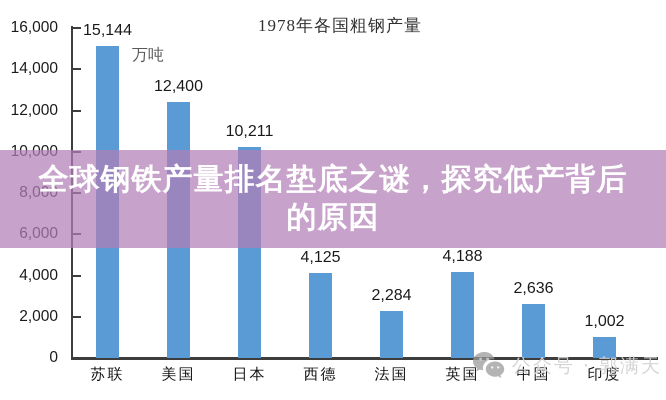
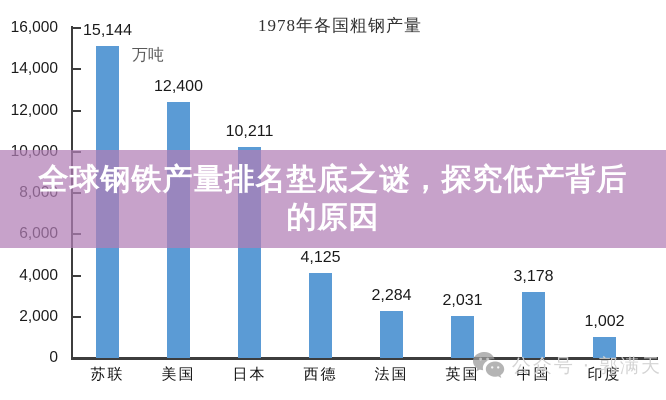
英国: 4,188 -> 2,031
中国: 2,636 -> 3,178
